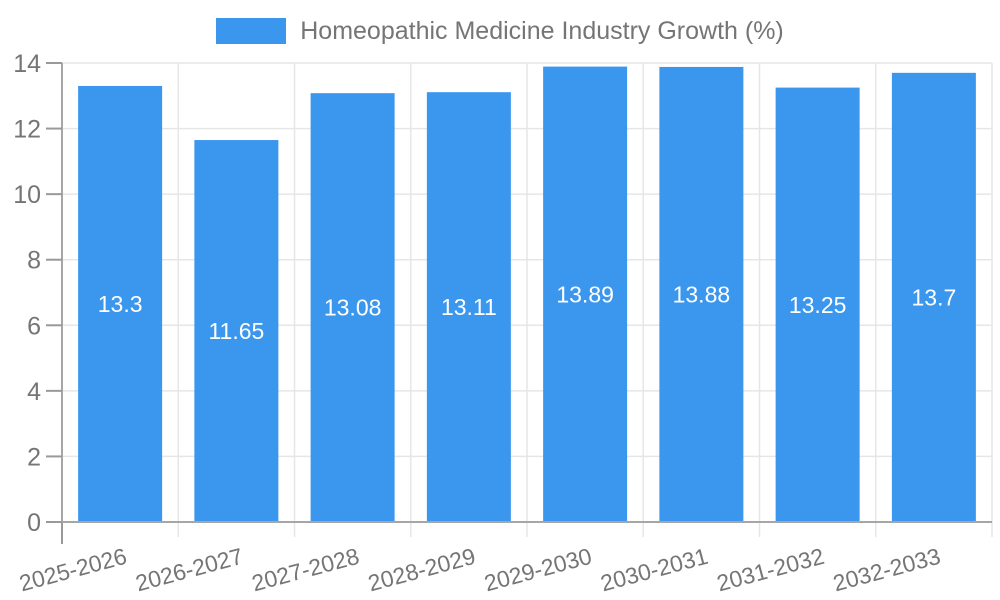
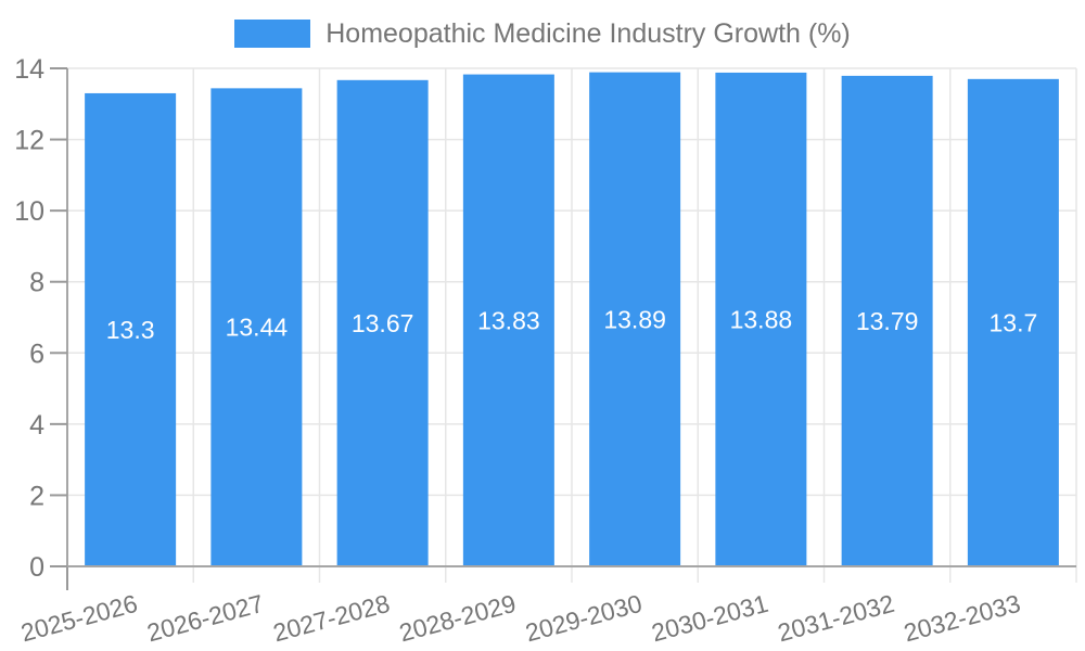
2026-2027: 11.65 -> 13.44
2027-2028: 13.08 -> 13.67
2028-2029: 13.11 -> 13.83
2031-2032: 13.25 -> 13.79
